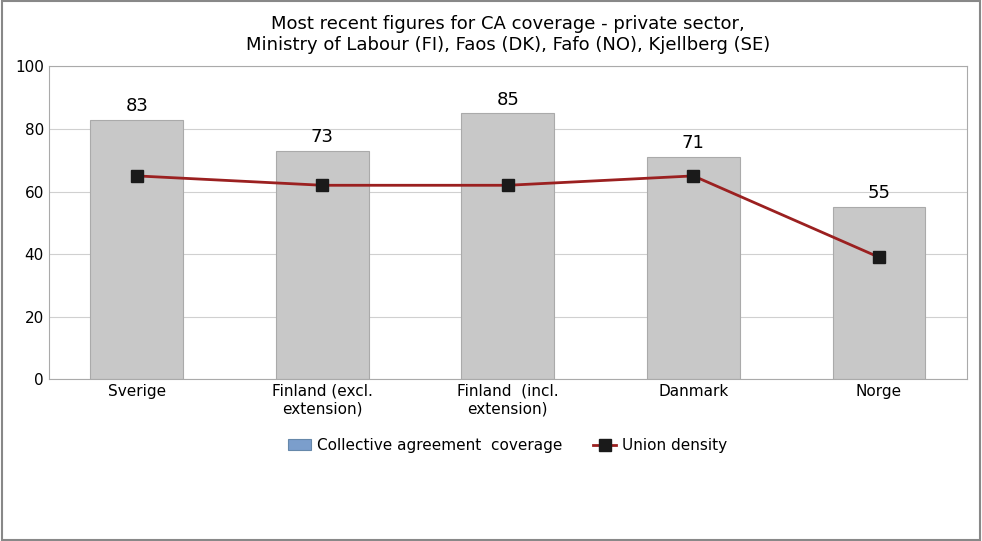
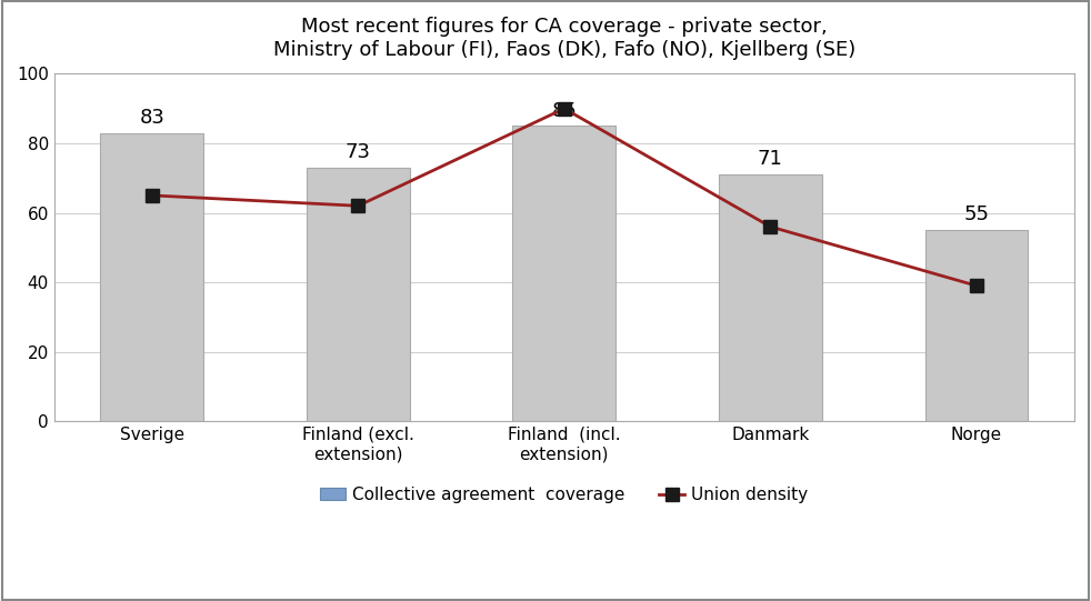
Union density/Finland (incl. extension): 62 -> 90
Union density/Danmark: 65 -> 56
